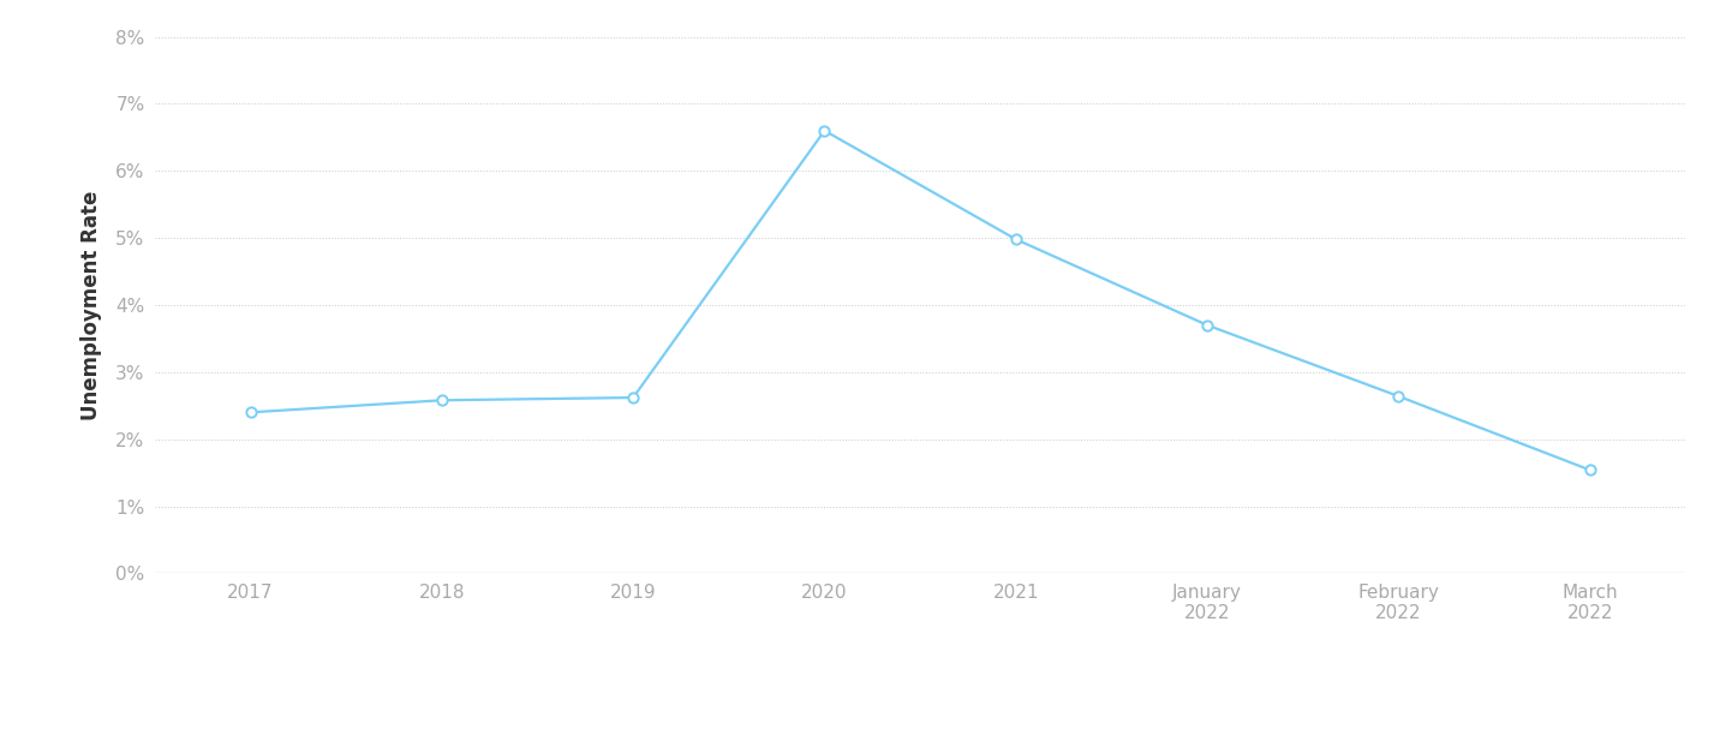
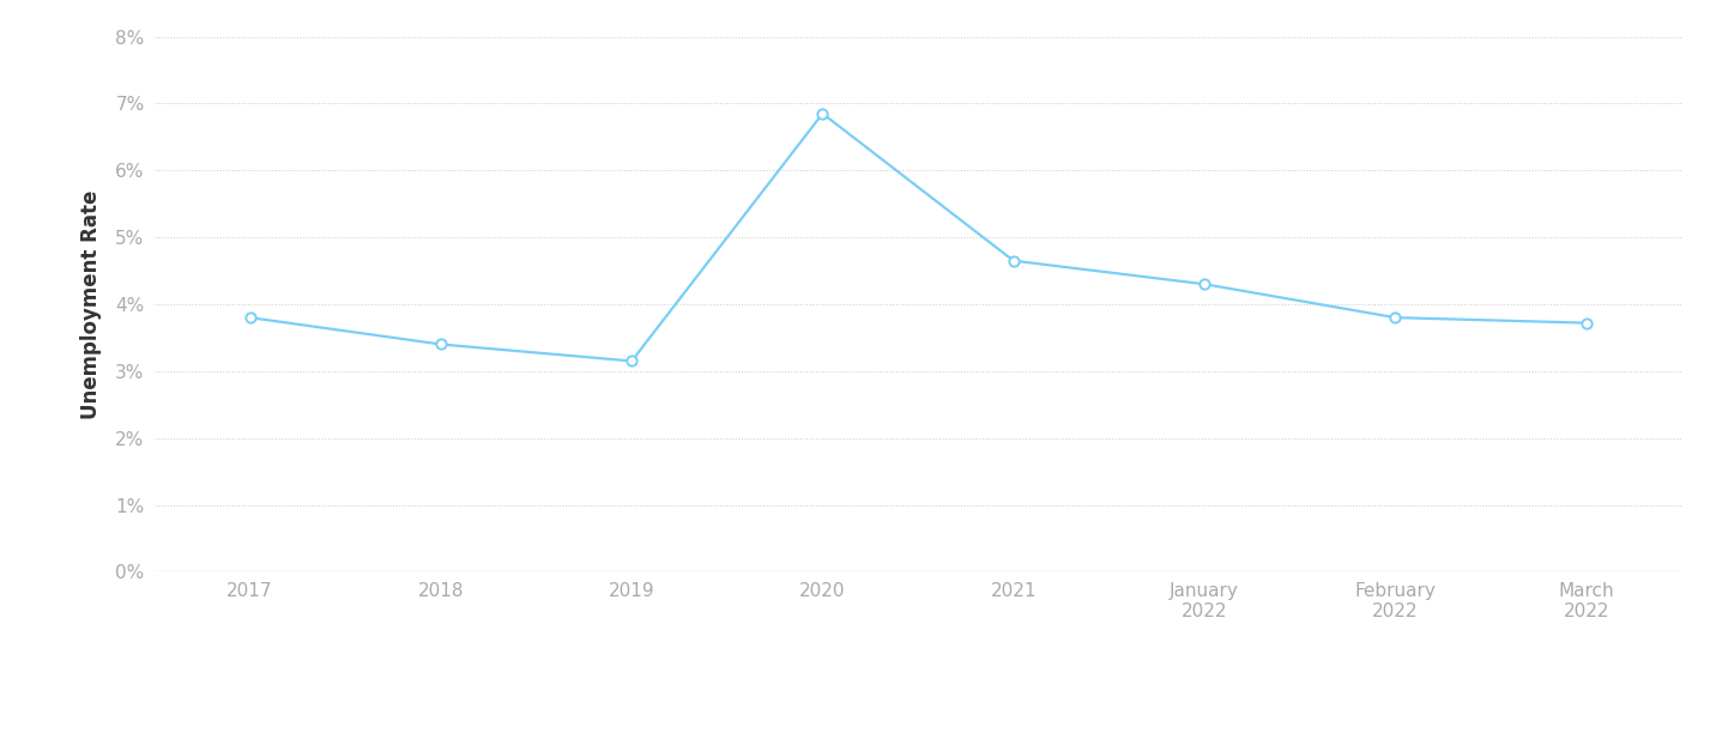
2017: 2.40% -> 3.80%
2018: 2.58% -> 3.40%
2019: 2.62% -> 3.15%
2020: 6.60% -> 6.85%
2021: 4.98% -> 4.65%
January 2022: 3.70% -> 4.30%
February 2022: 2.64% -> 3.80%
March 2022: 1.54% -> 3.72%
